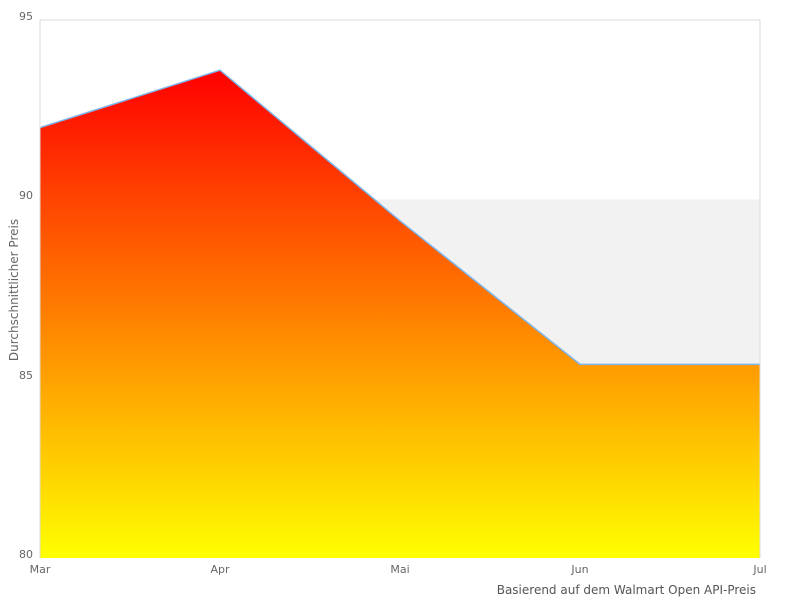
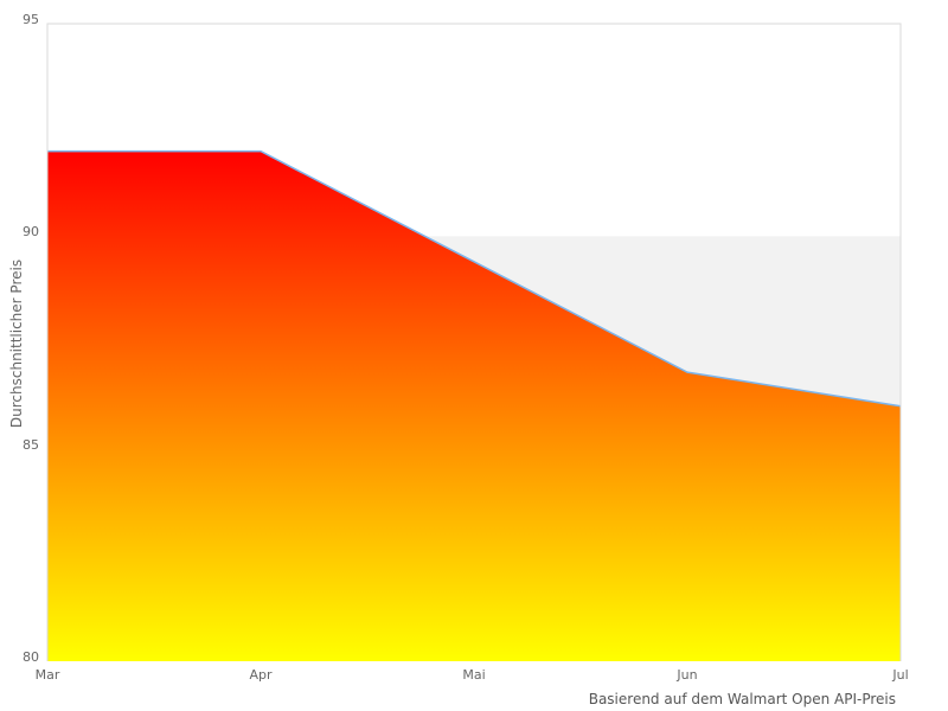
Apr: 93.6 -> 92.0
Jun: 85.4 -> 86.8
Jul: 85.4 -> 86.0
